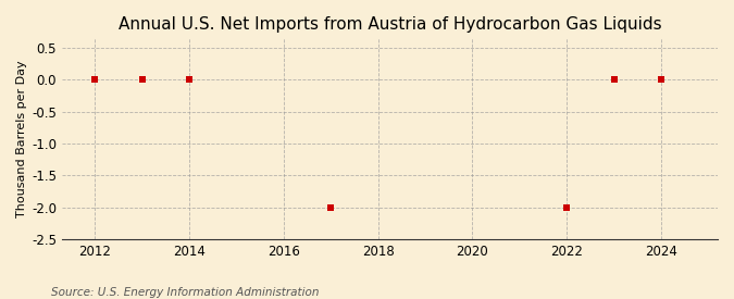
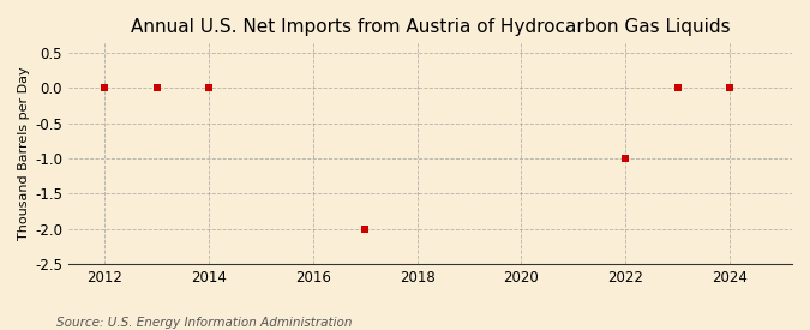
2022: -2 -> -1
